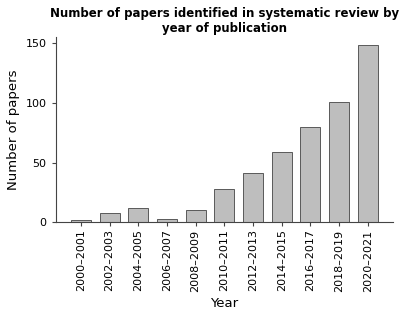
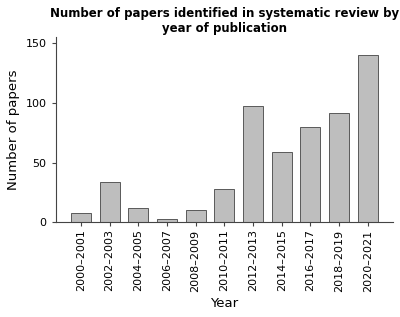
2000–2001: 2 -> 8
2002–2003: 8 -> 34
2012–2013: 41 -> 97
2018–2019: 101 -> 91
2020–2021: 148 -> 140
